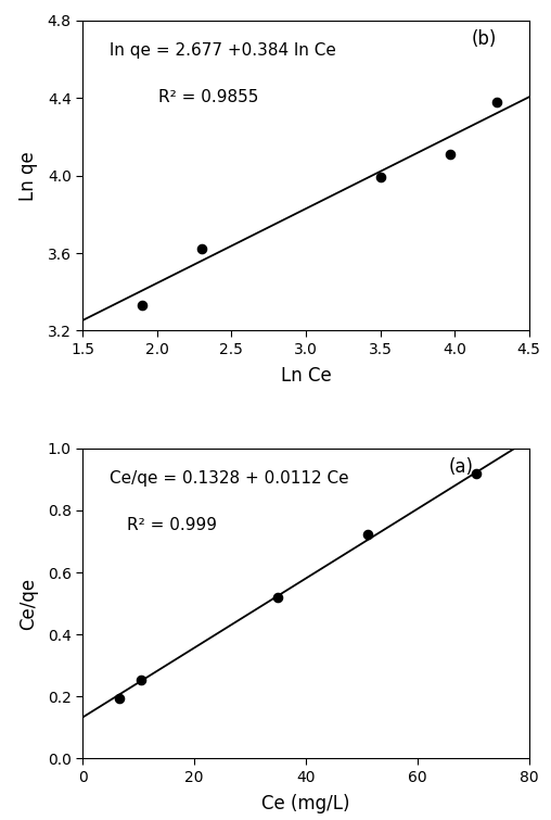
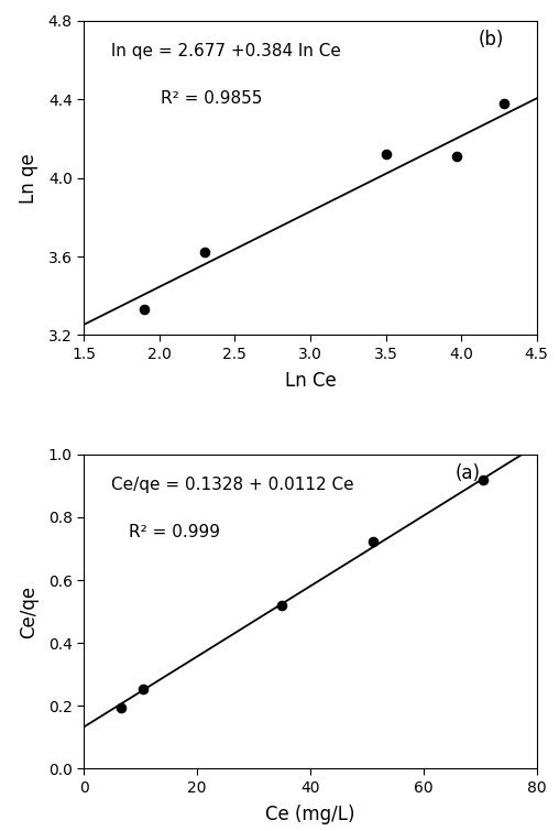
3.5: 3.99 -> 4.12
